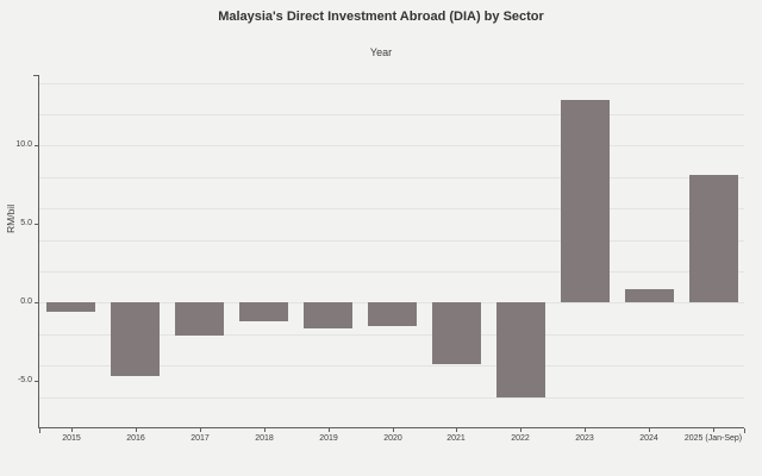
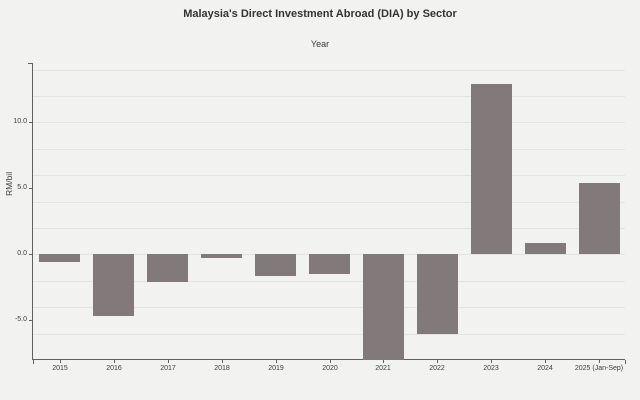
2018: -1.2 -> -0.3
2021: -3.9 -> -8.0
2025 (Jan-Sep): 8.1 -> 5.4
